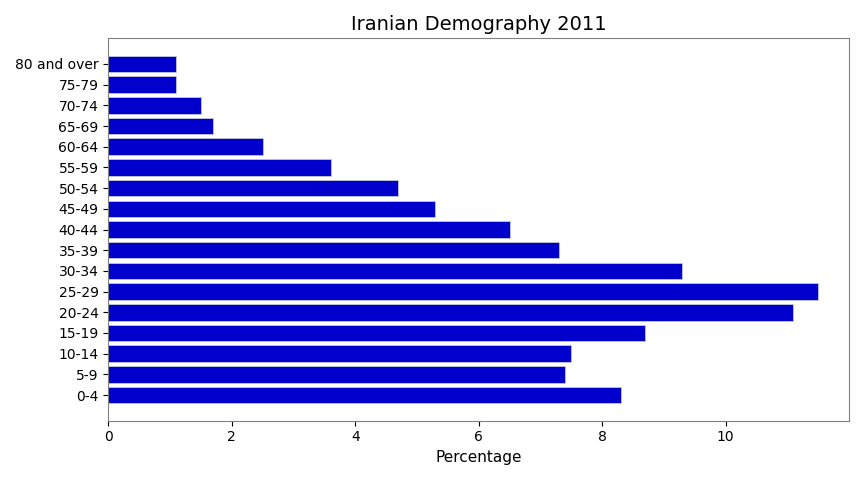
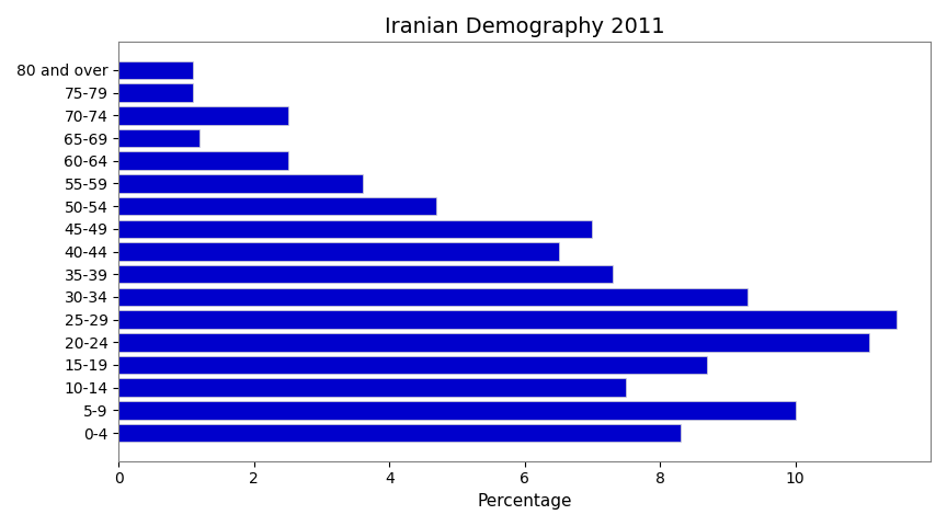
70-74: 1.5 -> 2.5
65-69: 1.7 -> 1.2
45-49: 5.3 -> 7.0
5-9: 7.4 -> 10.0
